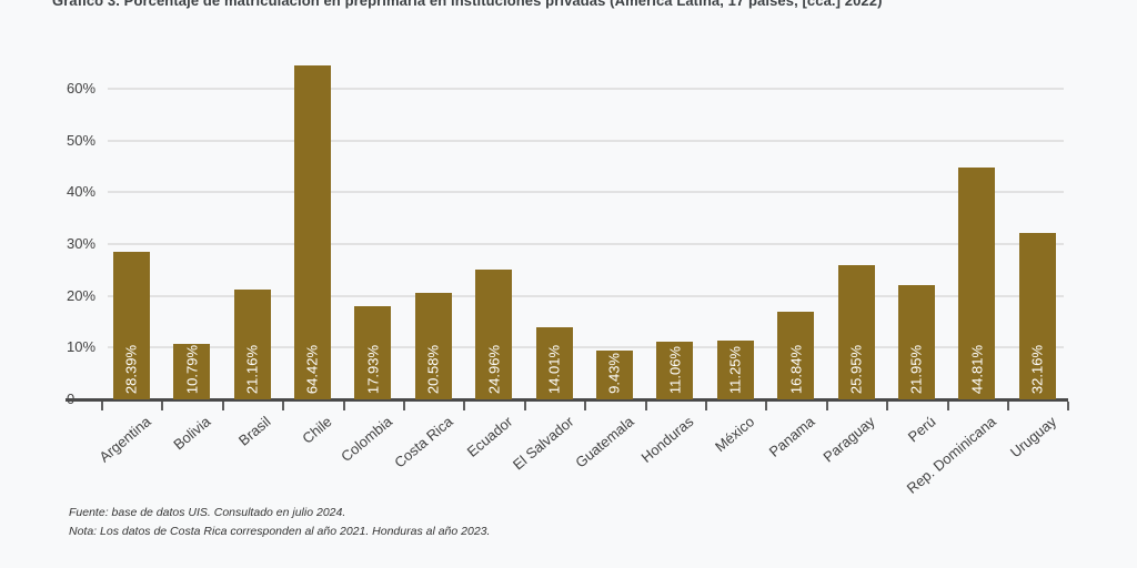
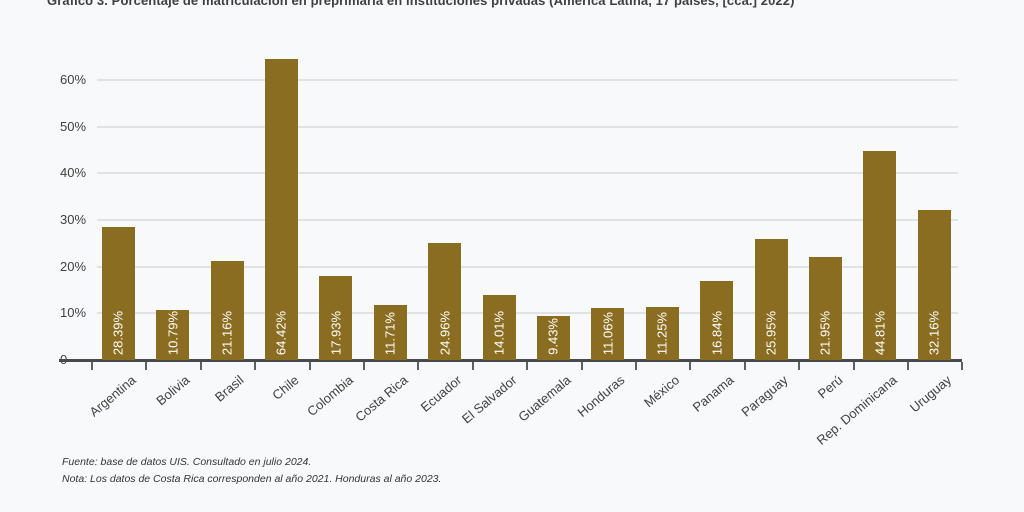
Costa Rica: 20.58% -> 11.71%
